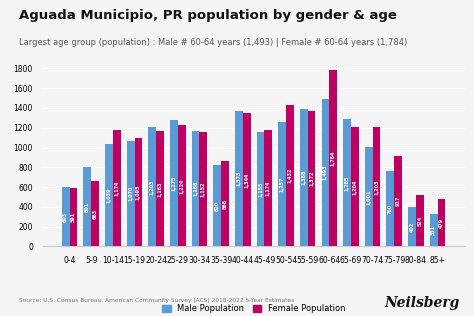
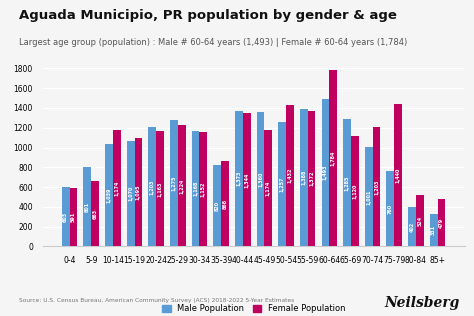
Male Population/45-49: 1160 -> 1360
Female Population/65-69: 1200 -> 1120
Female Population/75-79: 920 -> 1440
